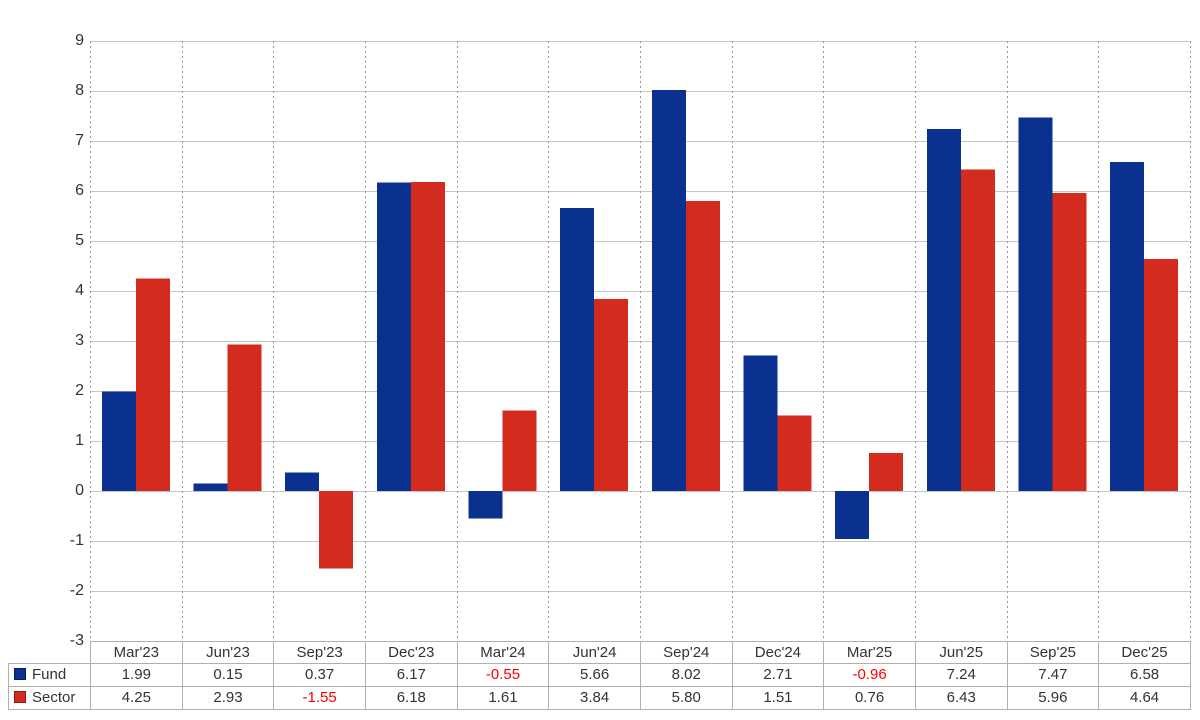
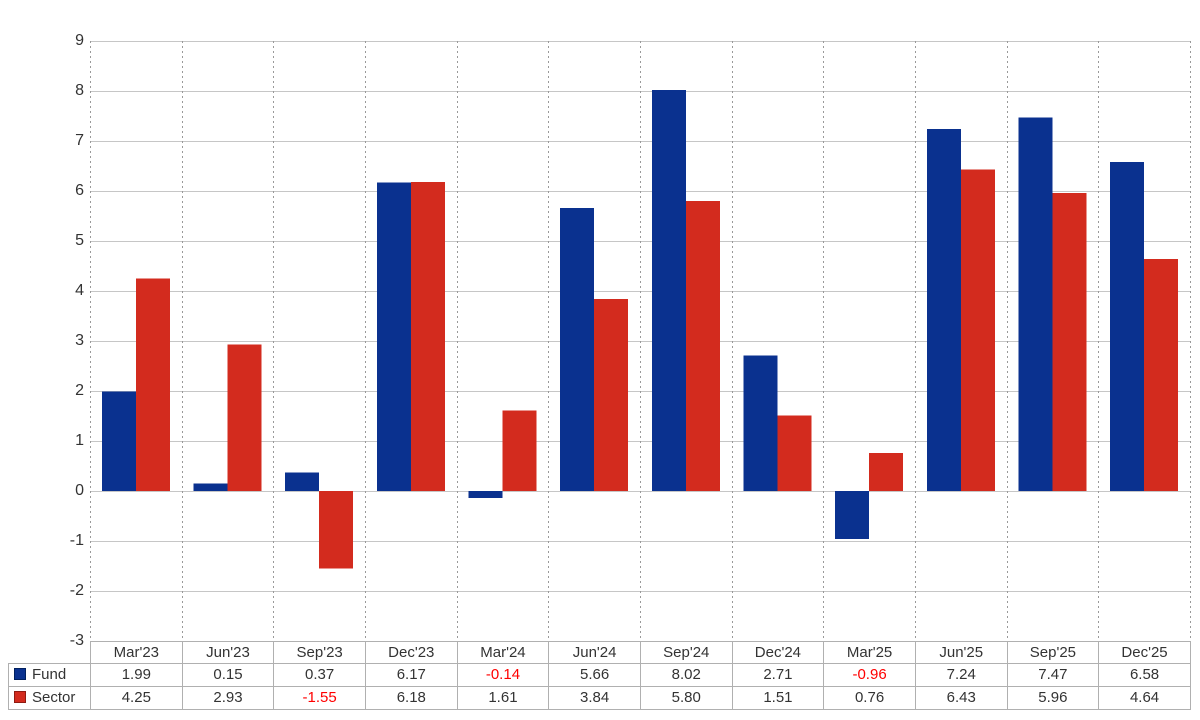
Fund/Mar'24: -0.55 -> -0.14
